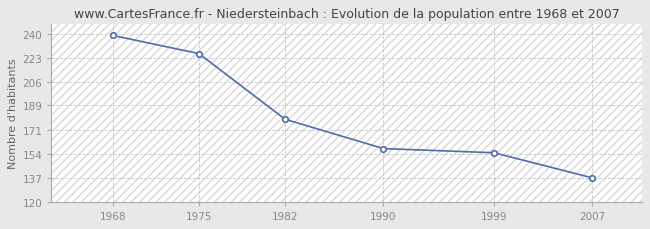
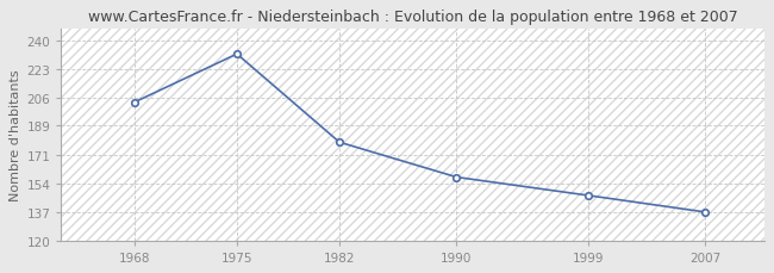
1968: 239 -> 203
1975: 226 -> 232
1999: 155 -> 147
